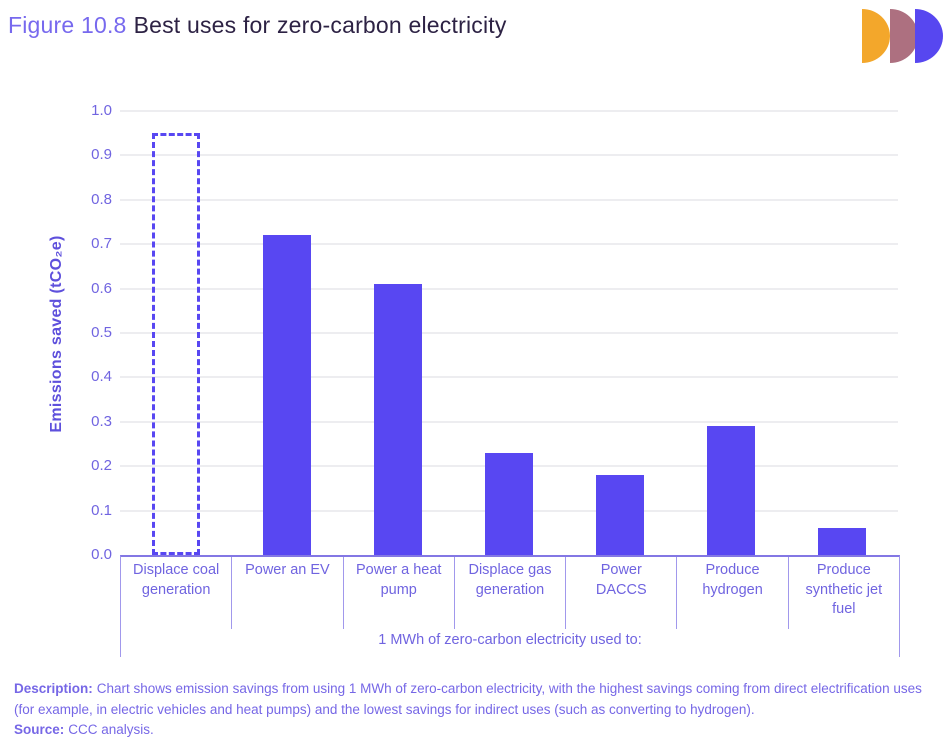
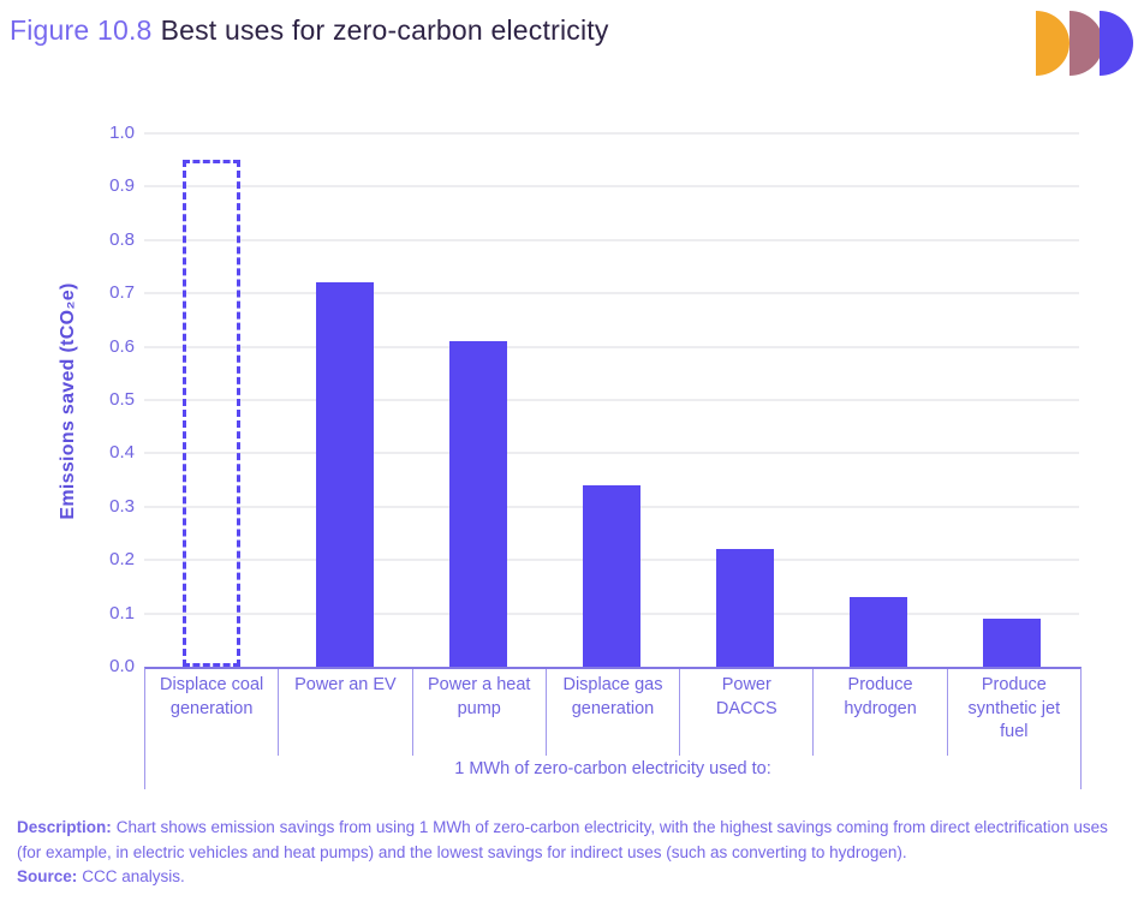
Displace gas generation: 0.23 -> 0.34
Power DACCS: 0.18 -> 0.22
Produce hydrogen: 0.29 -> 0.13
Produce synthetic jet fuel: 0.06 -> 0.09
